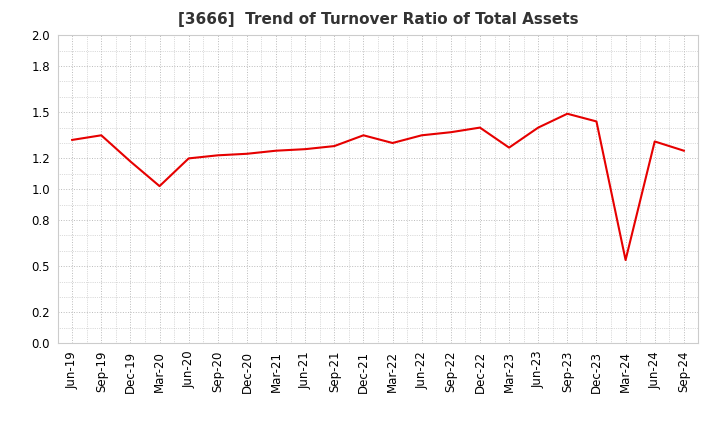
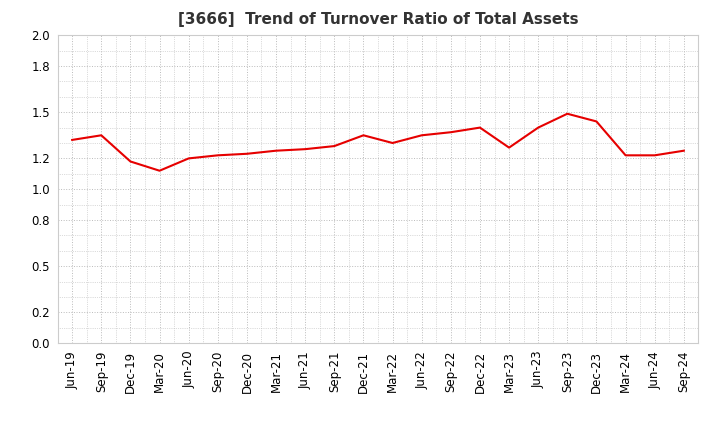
Mar-20: 1.02 -> 1.12
Mar-24: 0.54 -> 1.22
Jun-24: 1.31 -> 1.22
